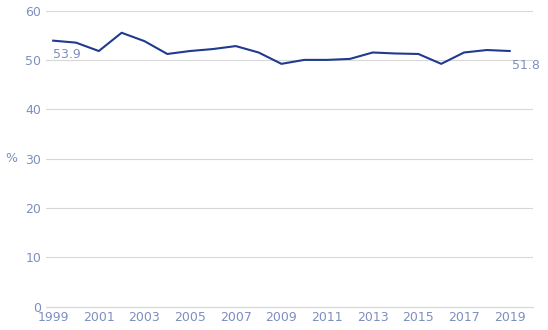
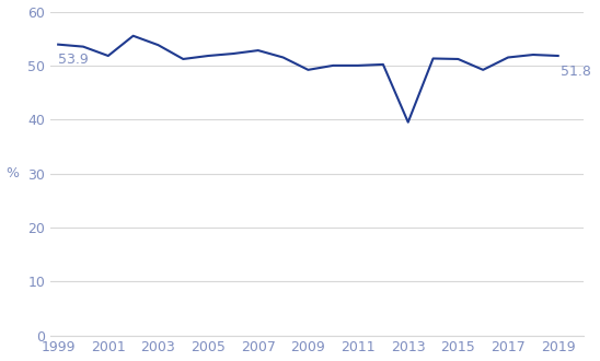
2013: 51.5 -> 39.5
